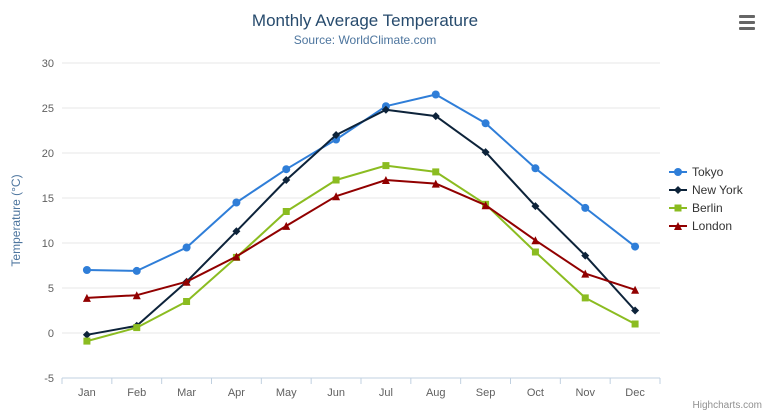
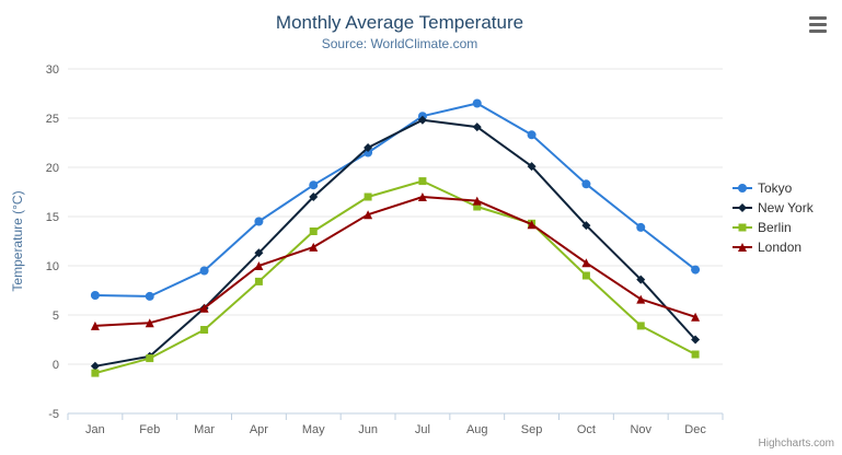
London/Apr: 8 -> 10
Berlin/Aug: 18 -> 16
